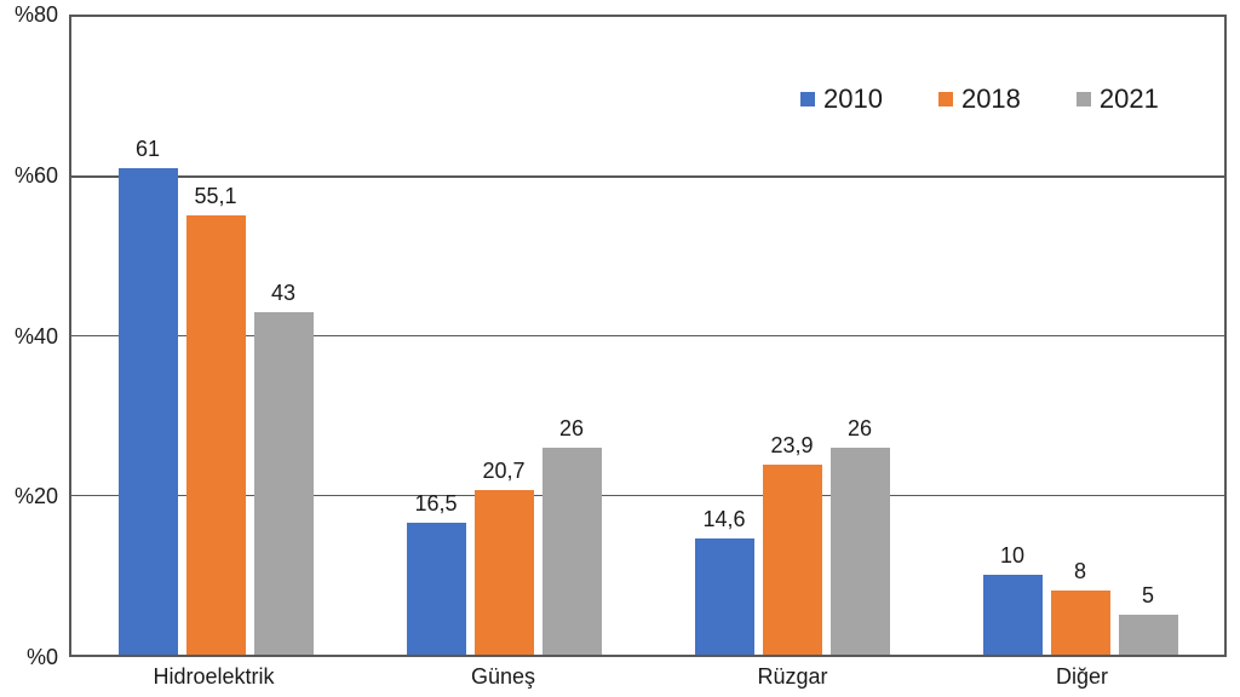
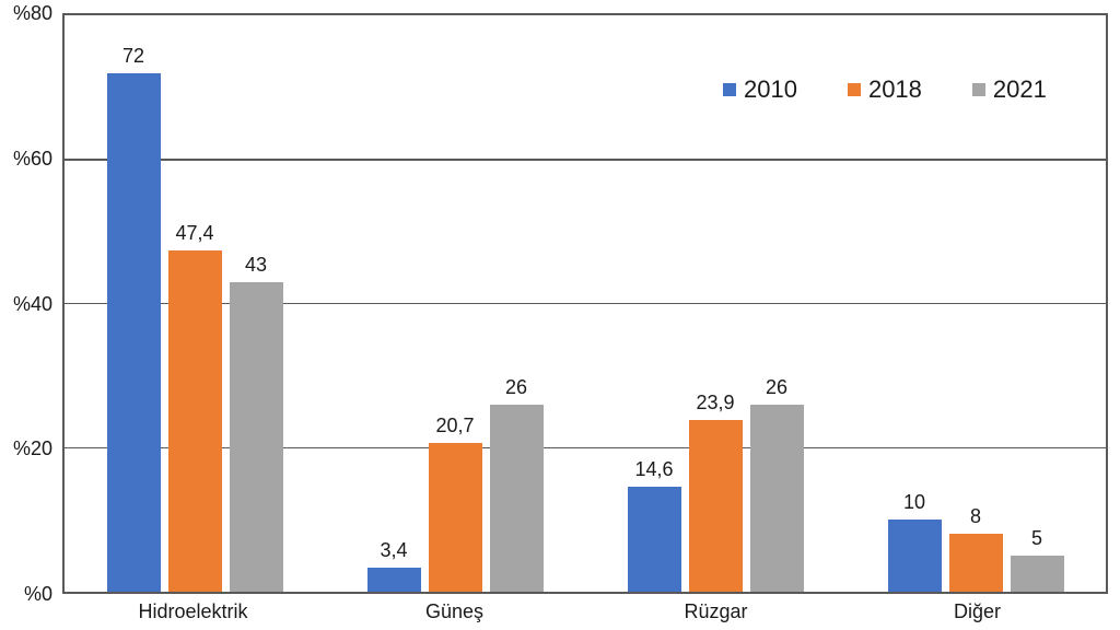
2010/Hidroelektrik: 61 -> 72
2018/Hidroelektrik: 55,1 -> 47,4
2010/Güneş: 16,5 -> 3,4
